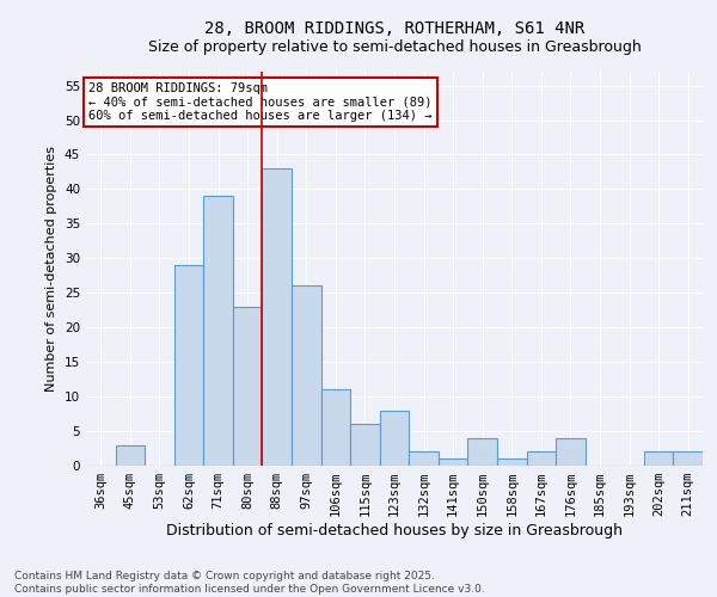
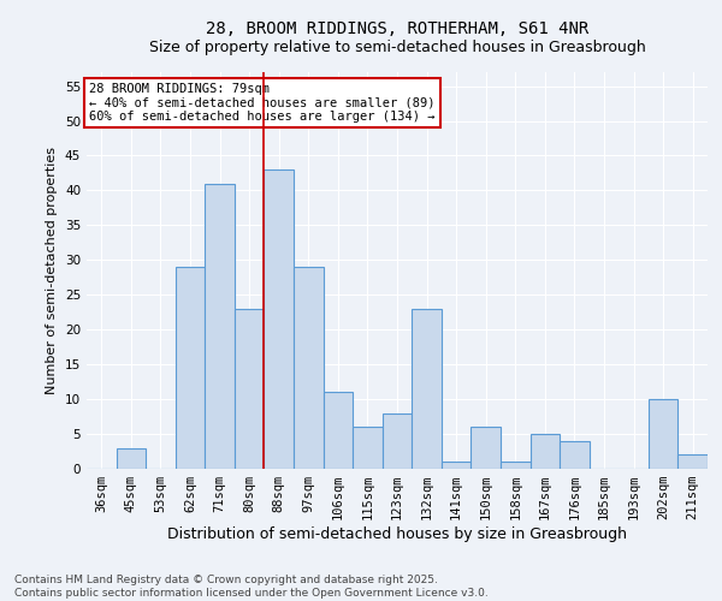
71sqm: 39 -> 41
97sqm: 26 -> 29
132sqm: 2 -> 23
150sqm: 4 -> 6
167sqm: 2 -> 5
202sqm: 2 -> 10
